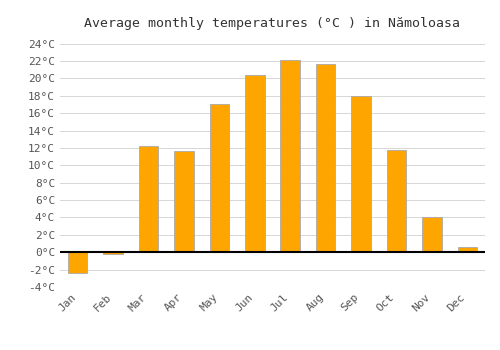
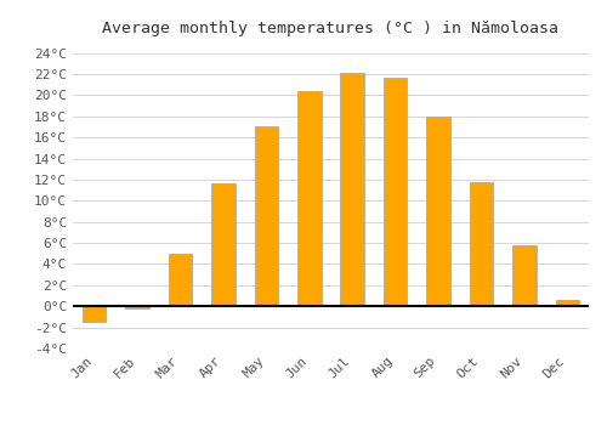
Jan: -2.4°C -> -1.5°C
Mar: 12.2°C -> 5.0°C
Nov: 4.0°C -> 5.8°C
